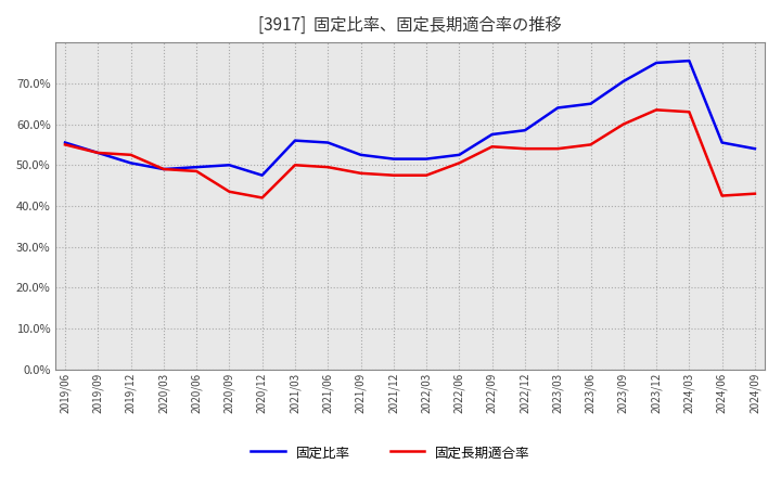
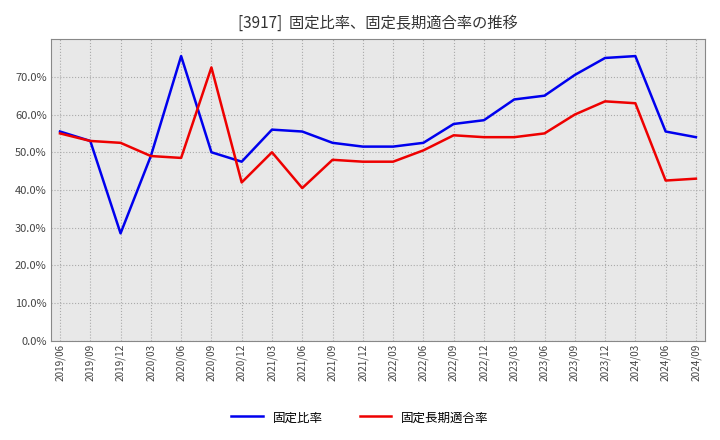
固定比率/2019/12: 50.5% -> 28.5%
固定比率/2020/06: 49.5% -> 75.5%
固定長期適合率/2020/09: 43.5% -> 72.5%
固定長期適合率/2021/06: 49.5% -> 40.5%
